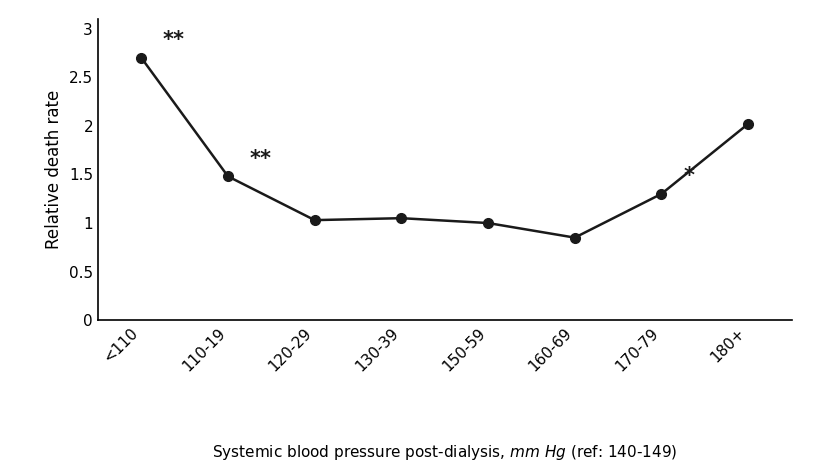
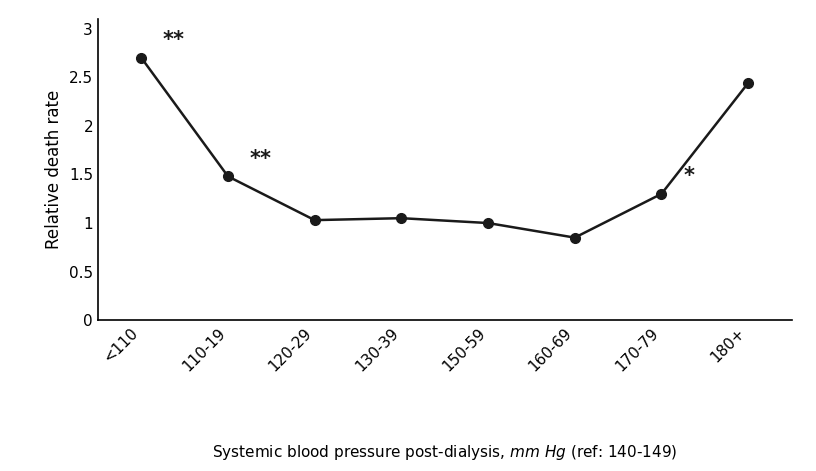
180+: 2.02 -> 2.44
